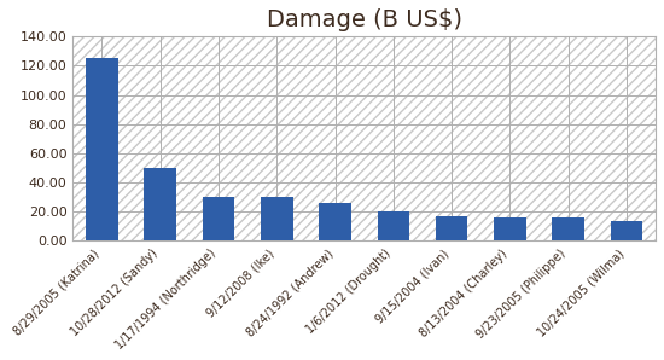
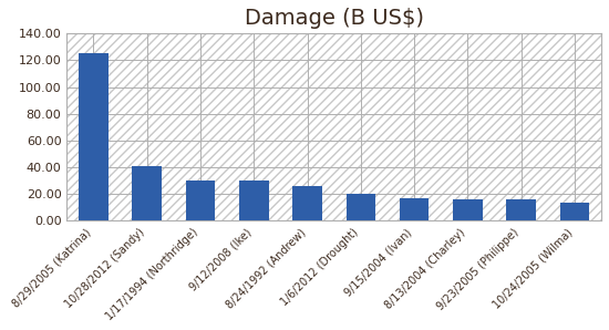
10/28/2012 (Sandy): 50 -> 41
